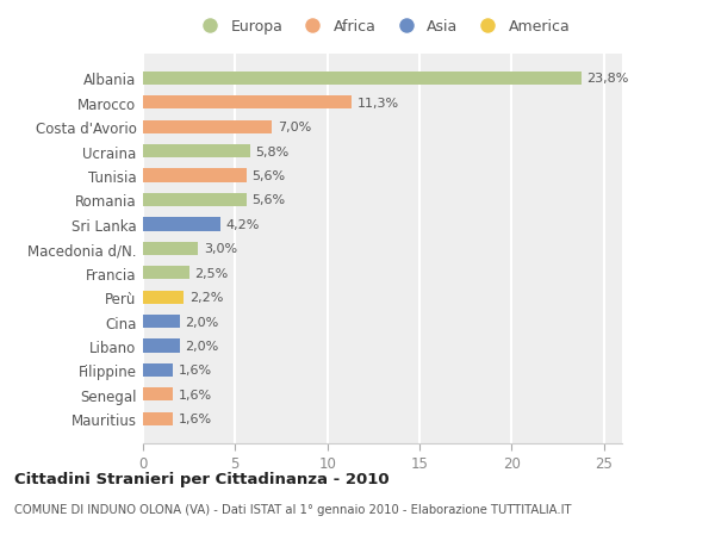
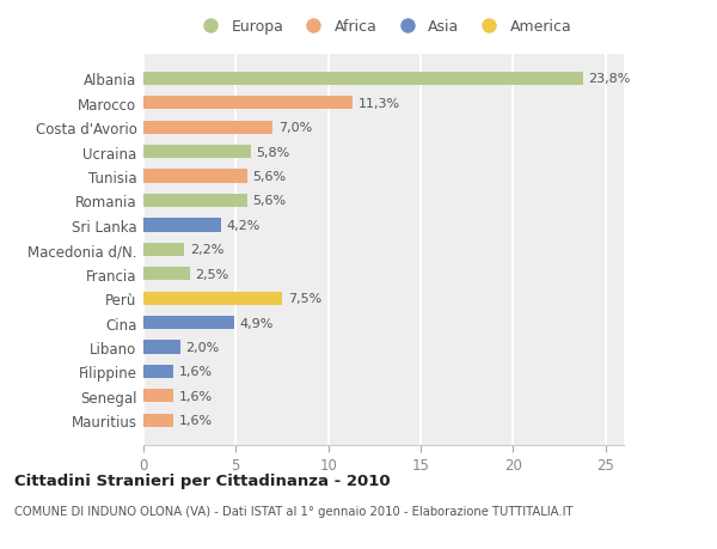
Macedonia d/N.: 3,0% -> 2,2%
Perù: 2,2% -> 7,5%
Cina: 2,0% -> 4,9%
